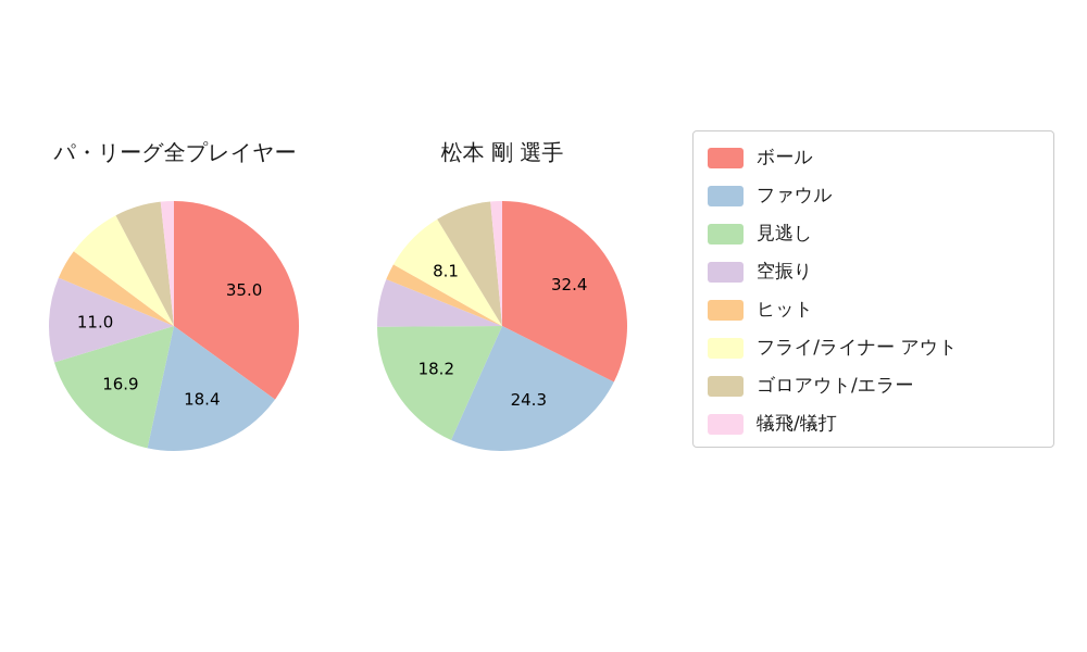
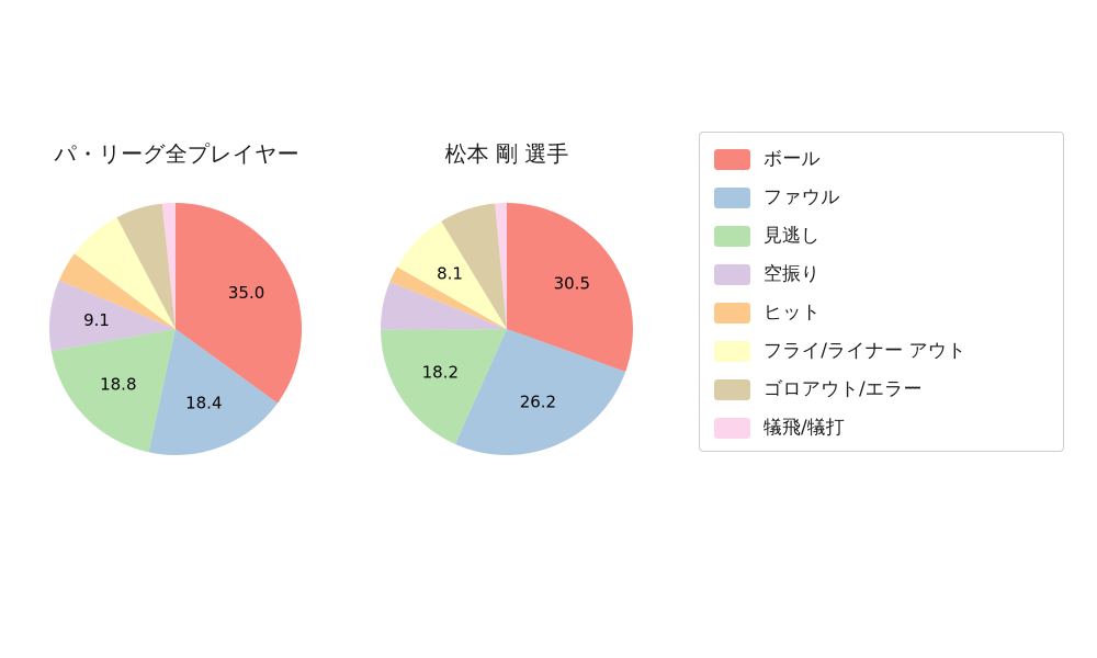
パ・リーグ全プレイヤー/見逃し: 16.9 -> 18.8
パ・リーグ全プレイヤー/空振り: 11.0 -> 9.1
松本 剛 選手/ボール: 32.4 -> 30.5
松本 剛 選手/ファウル: 24.3 -> 26.2
